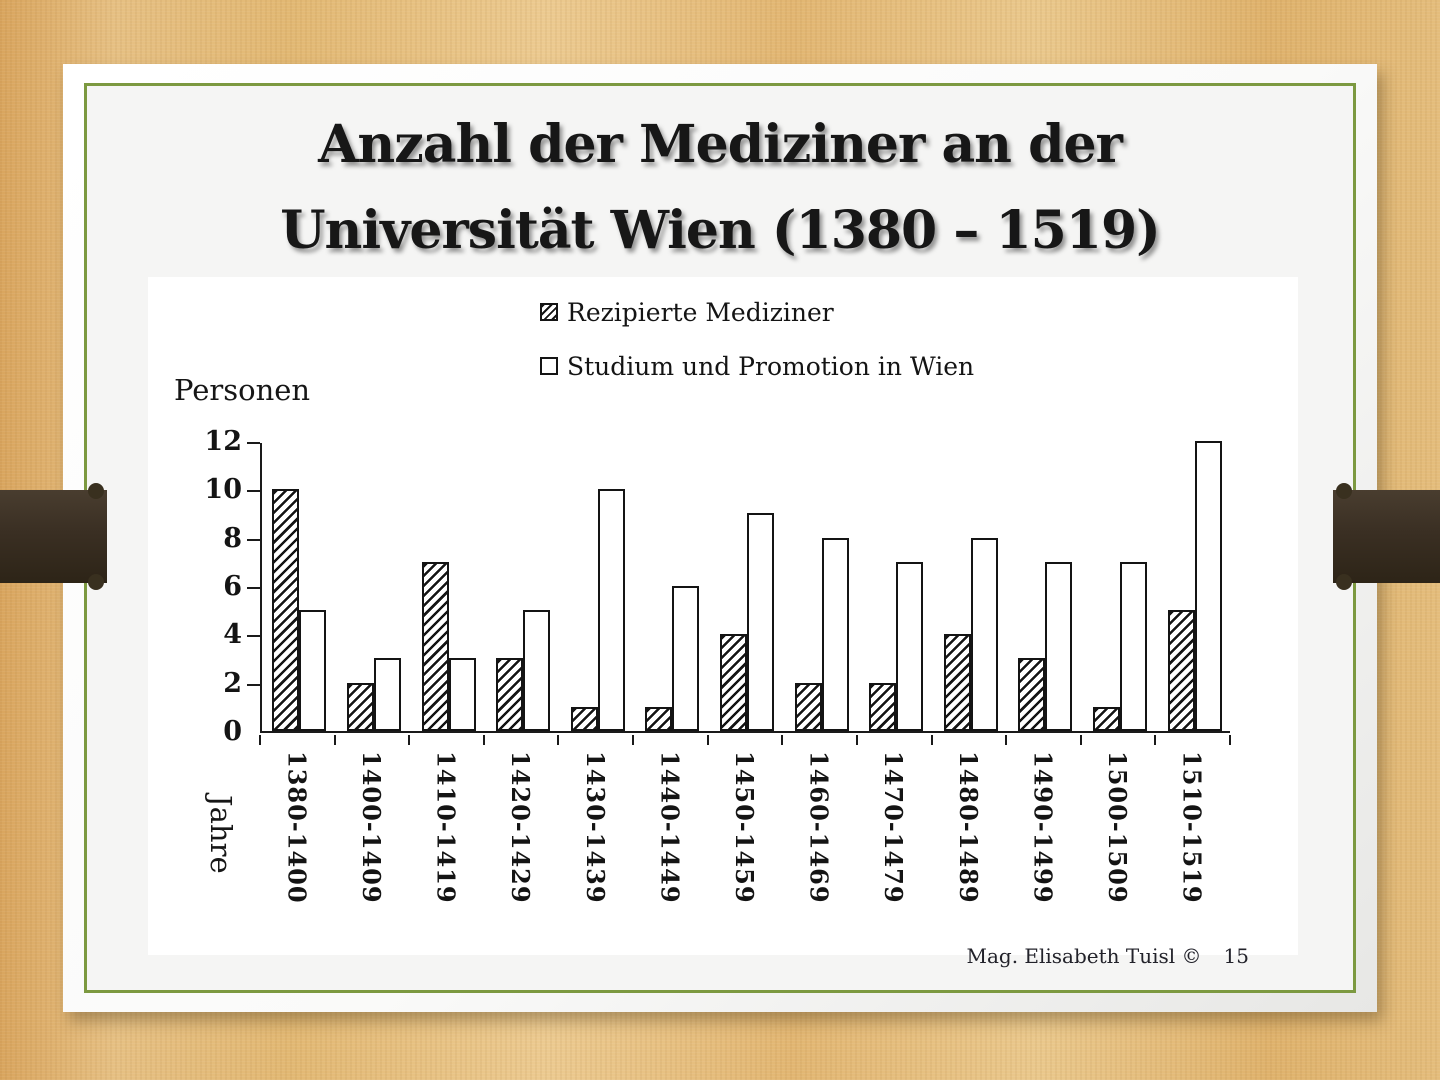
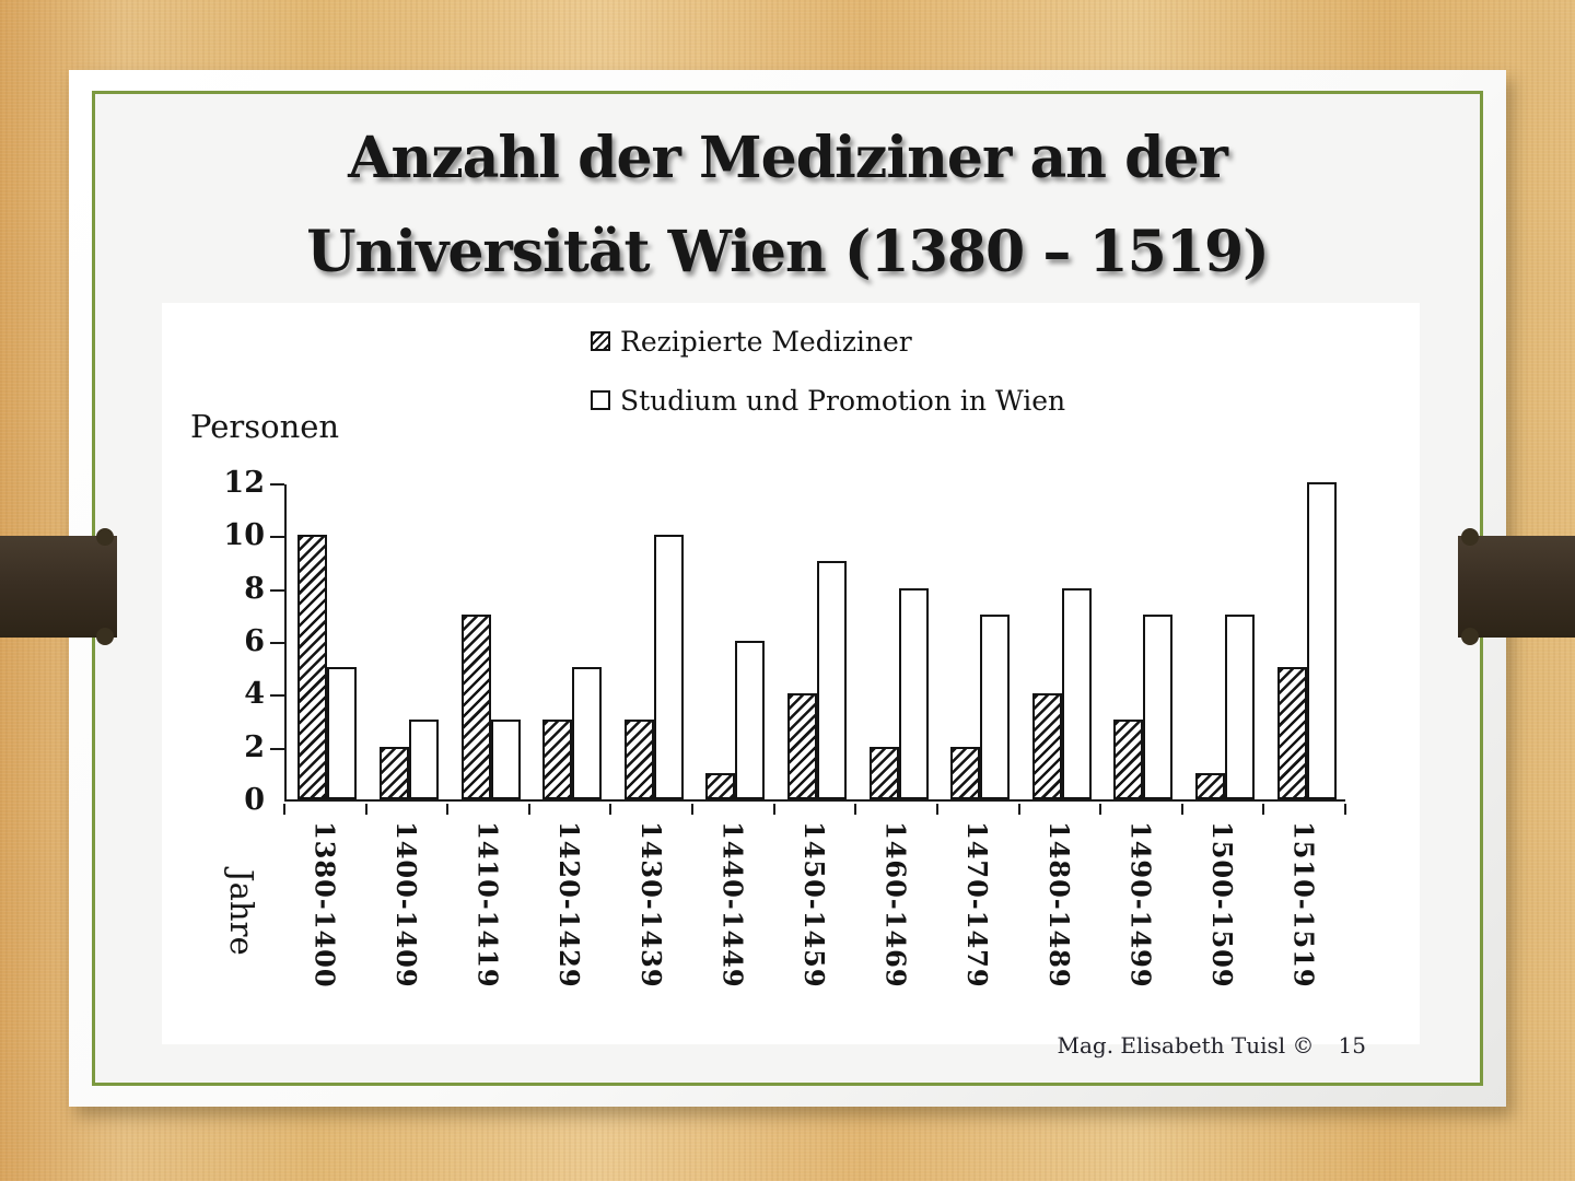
Rezipierte Mediziner/1430-1439: 1 -> 3
